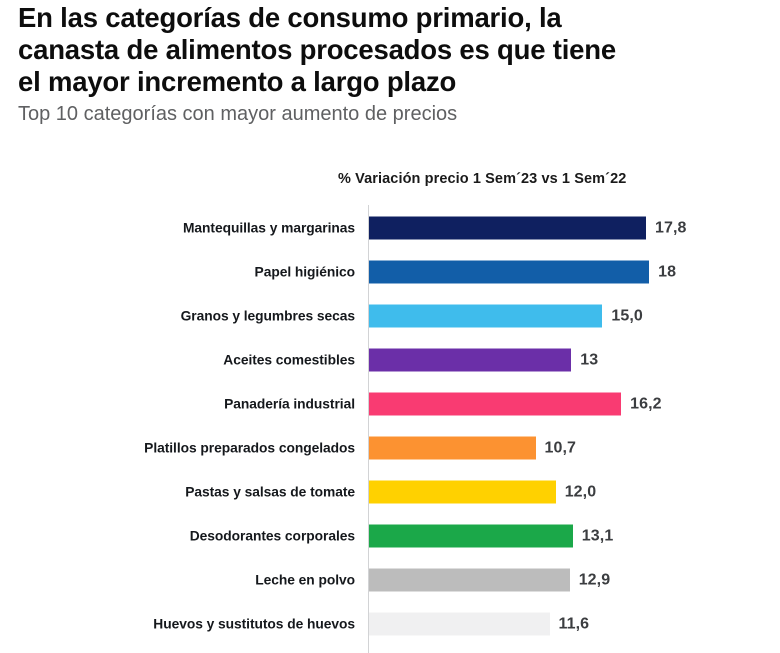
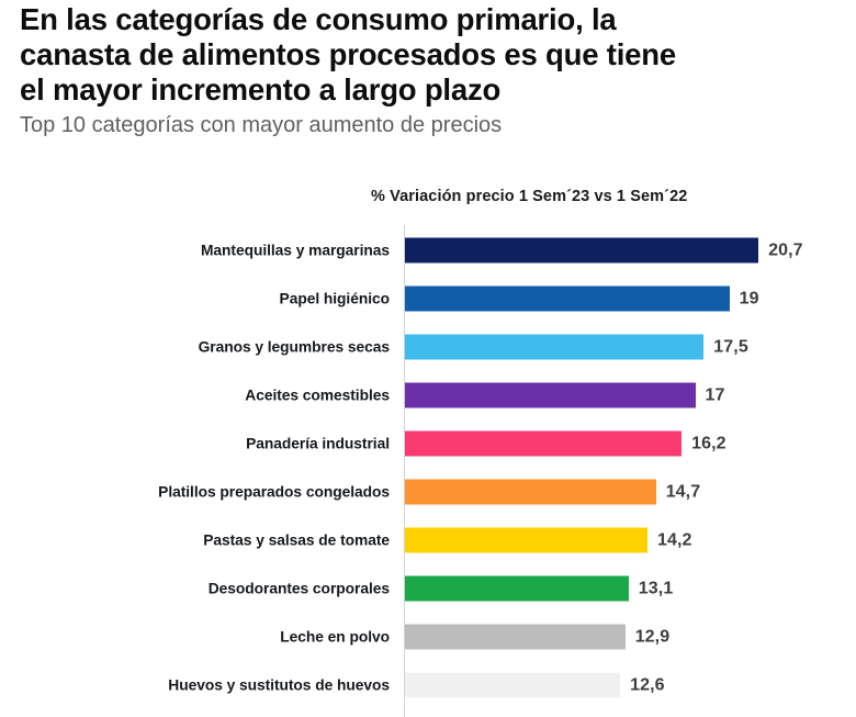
Mantequillas y margarinas: 17,8 -> 20,7
Papel higiénico: 18 -> 19
Granos y legumbres secas: 15,0 -> 17,5
Aceites comestibles: 13 -> 17
Platillos preparados congelados: 10,7 -> 14,7
Pastas y salsas de tomate: 12,0 -> 14,2
Huevos y sustitutos de huevos: 11,6 -> 12,6
